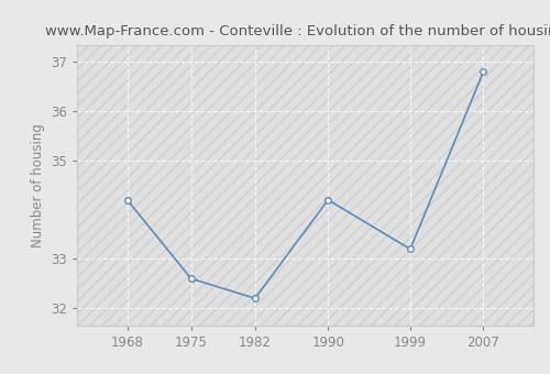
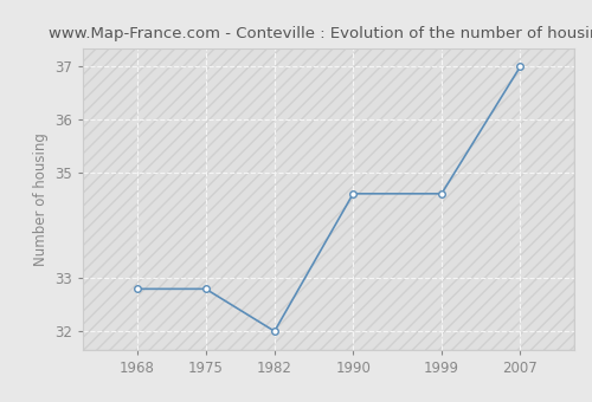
1968: 34.2 -> 32.8
1975: 32.6 -> 32.8
1982: 32.2 -> 32.0
1990: 34.2 -> 34.6
1999: 33.2 -> 34.6
2007: 36.8 -> 37.0
